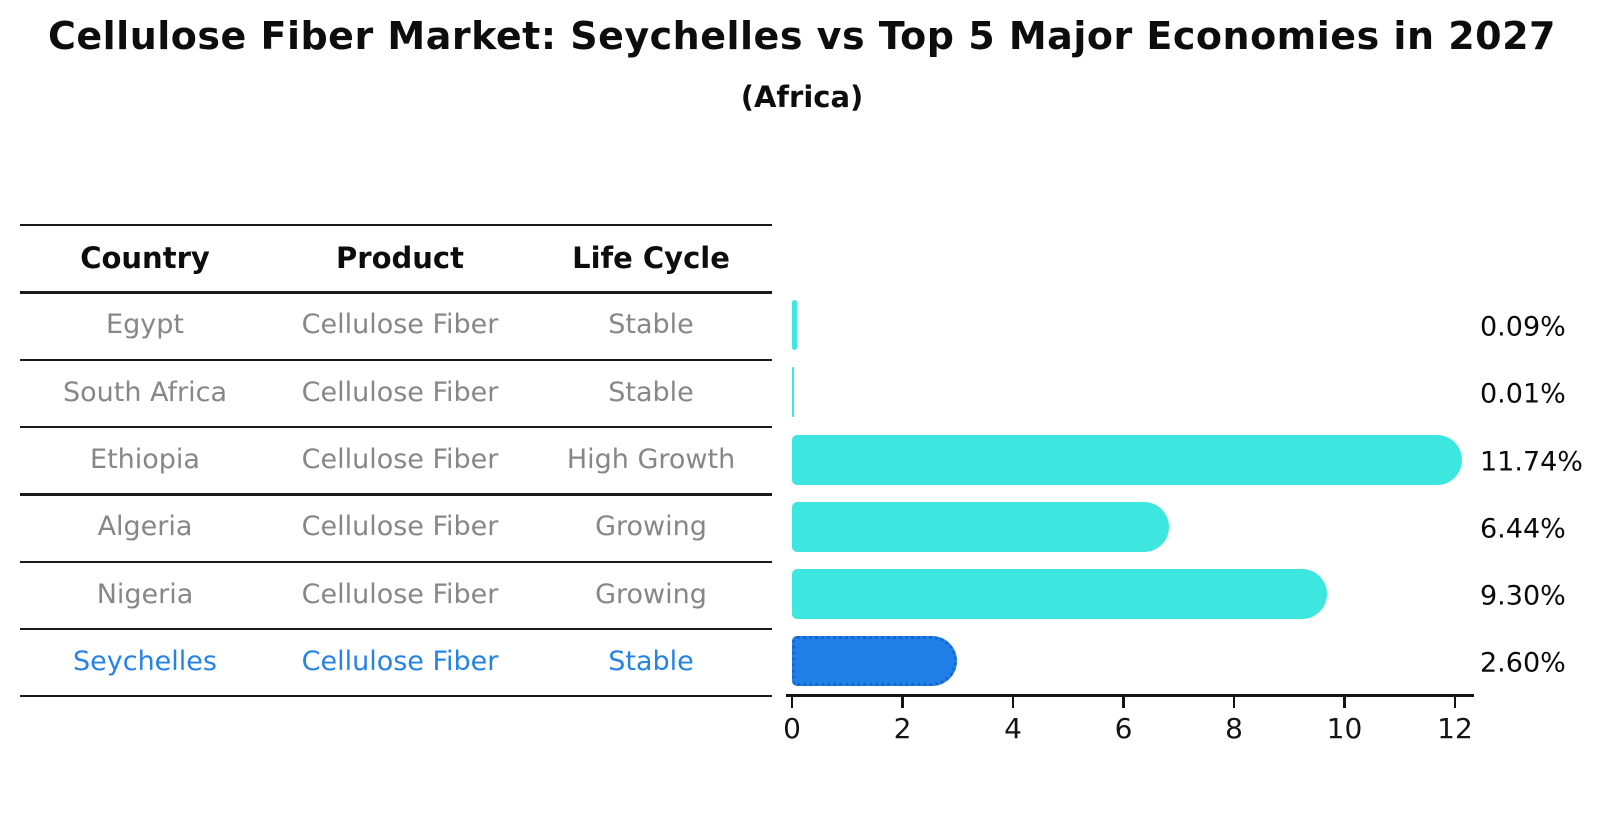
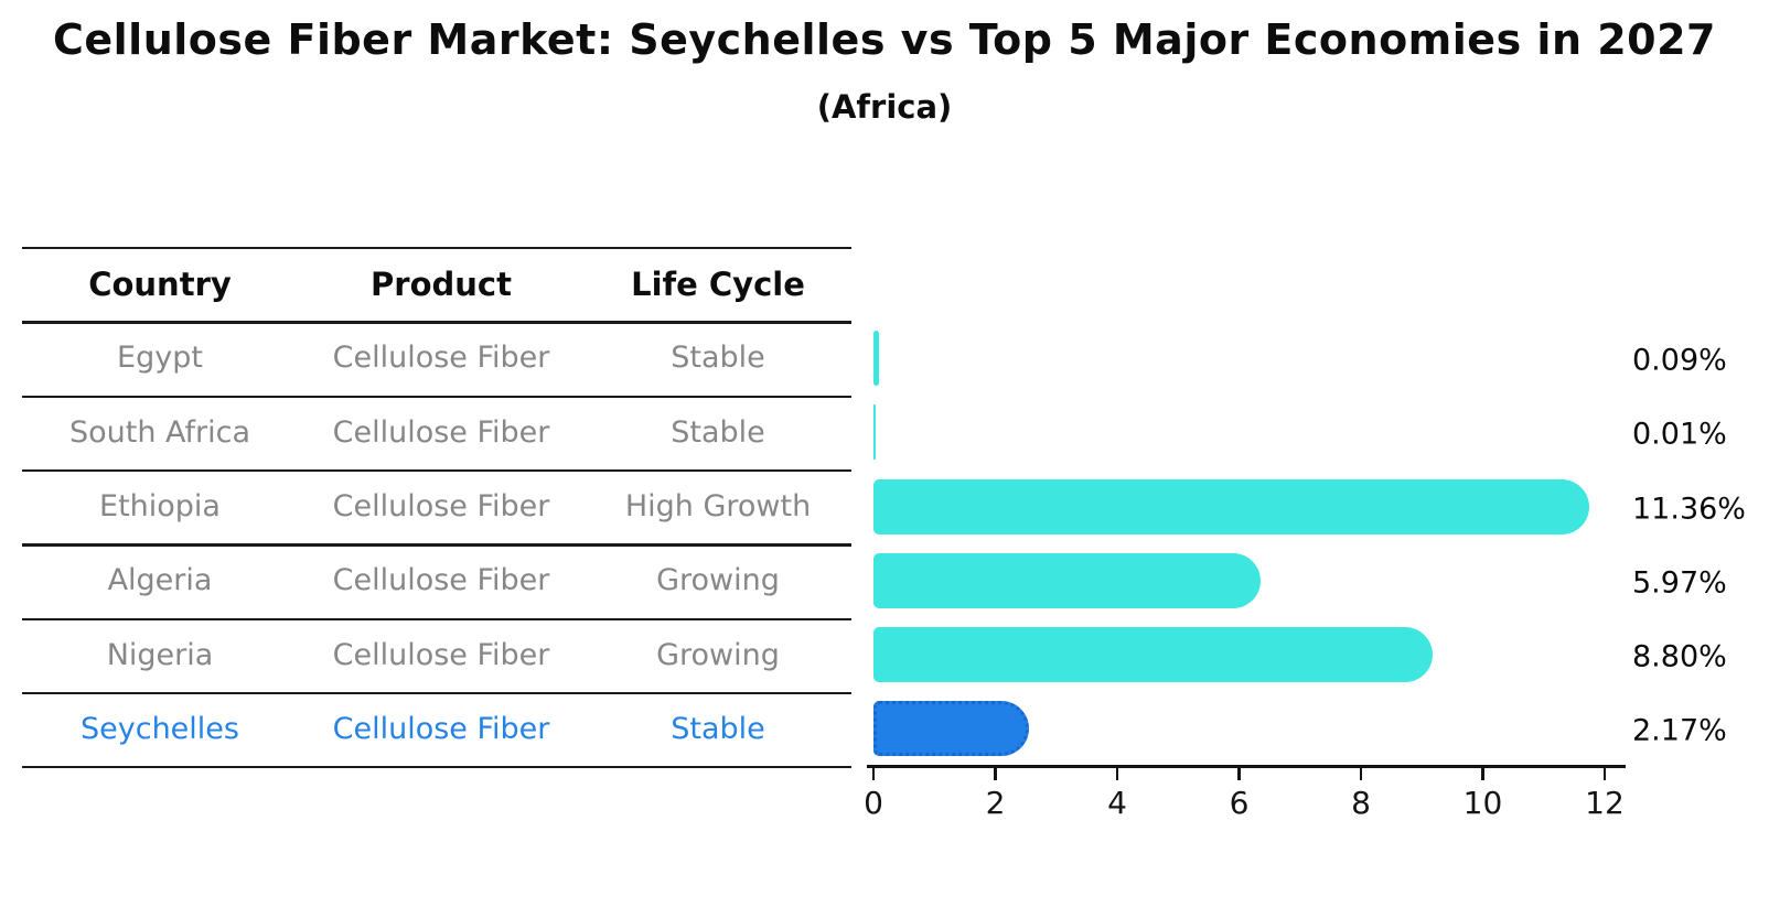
Ethiopia: 11.74% -> 11.36%
Algeria: 6.44% -> 5.97%
Nigeria: 9.30% -> 8.80%
Seychelles: 2.60% -> 2.17%
